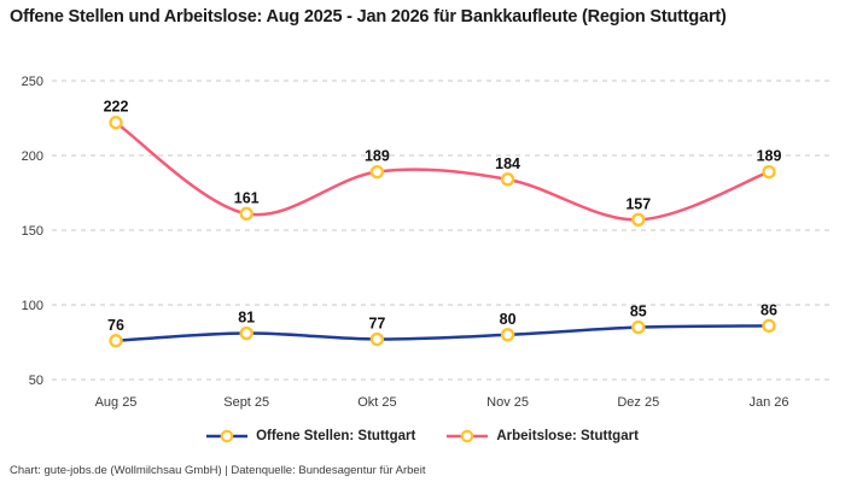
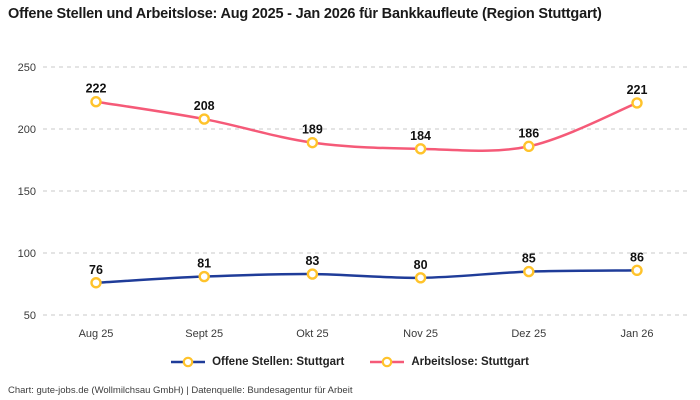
Arbeitslose: Stuttgart/Sept 25: 161 -> 208
Offene Stellen: Stuttgart/Okt 25: 77 -> 83
Arbeitslose: Stuttgart/Dez 25: 157 -> 186
Arbeitslose: Stuttgart/Jan 26: 189 -> 221
